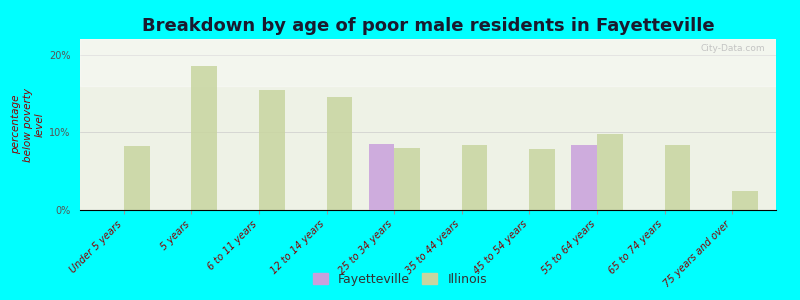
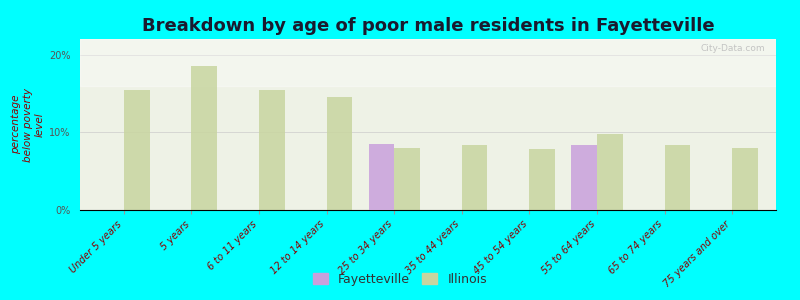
Illinois/Under 5 years: 8.2% -> 15.5%
Illinois/75 years and over: 2.4% -> 8.0%
